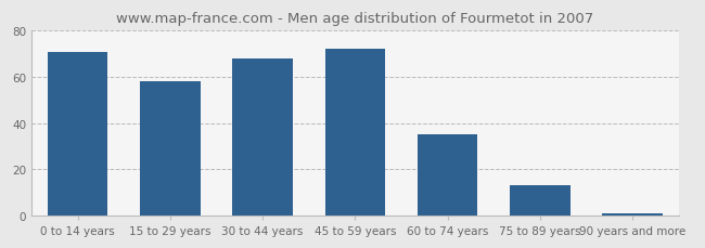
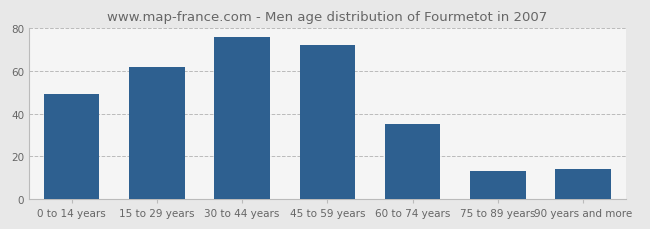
0 to 14 years: 71 -> 49
15 to 29 years: 58 -> 62
30 to 44 years: 68 -> 76
90 years and more: 1 -> 14
